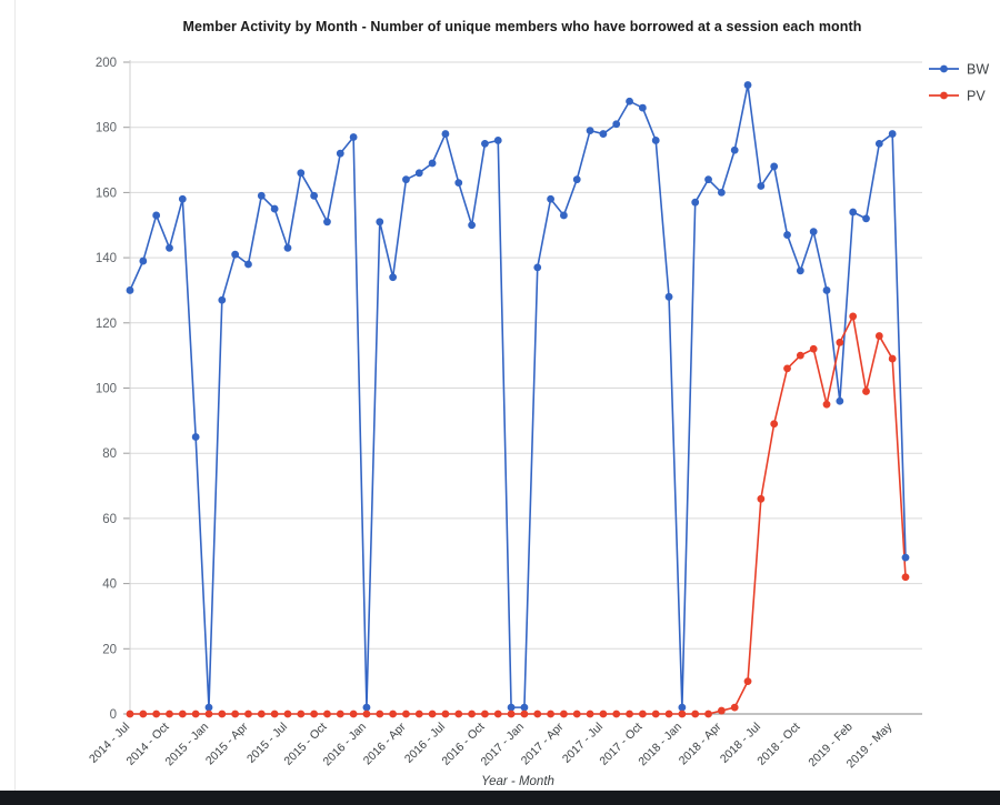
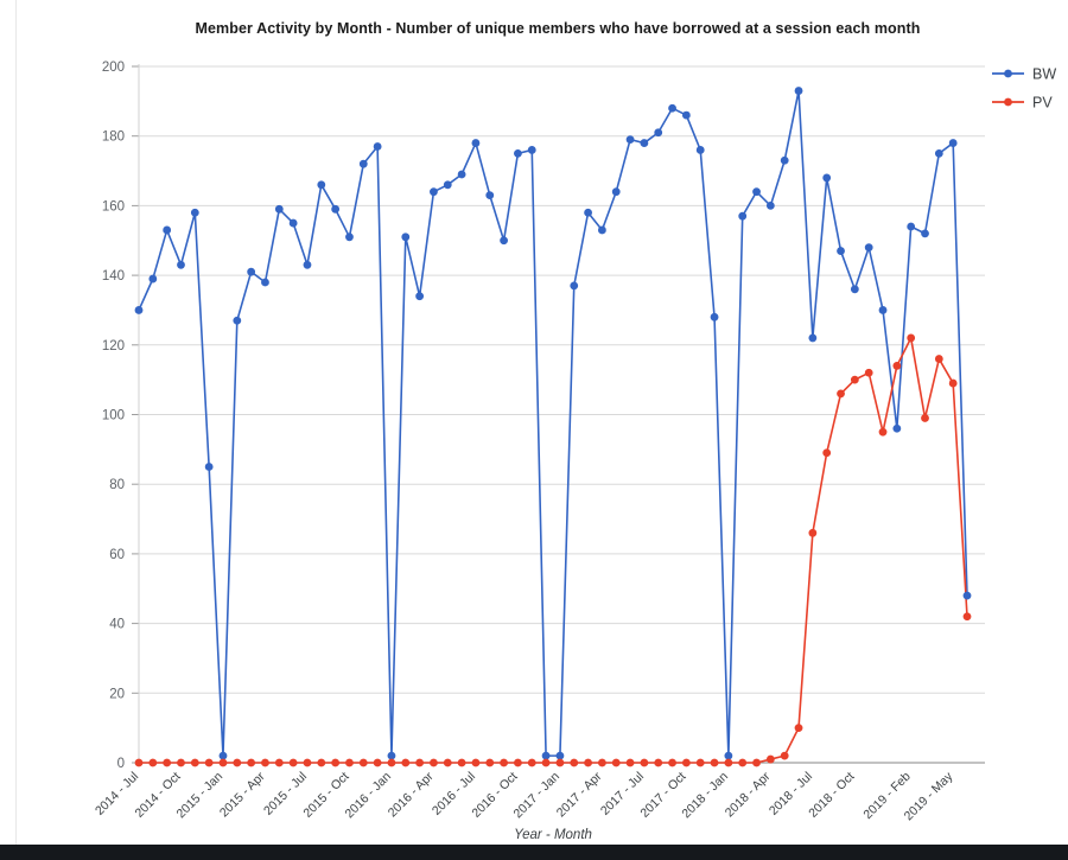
BW/2018 - Jul: 162 -> 122
